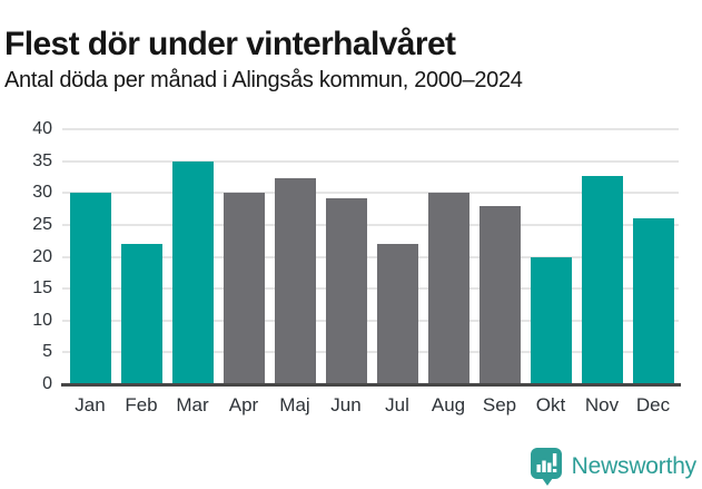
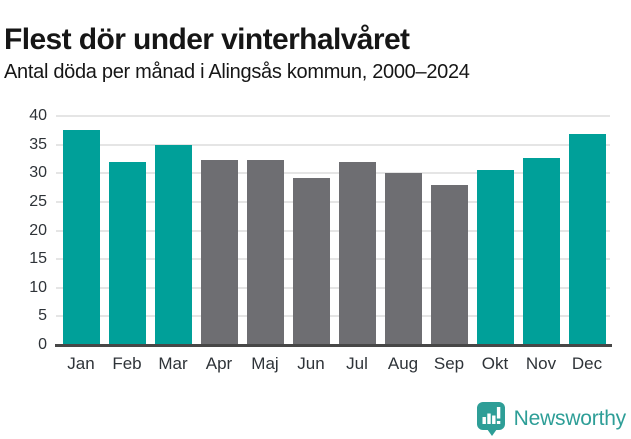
Jan: 30 -> 38
Feb: 22 -> 32
Apr: 30 -> 32
Jul: 22 -> 32
Okt: 20 -> 31
Dec: 26 -> 37
